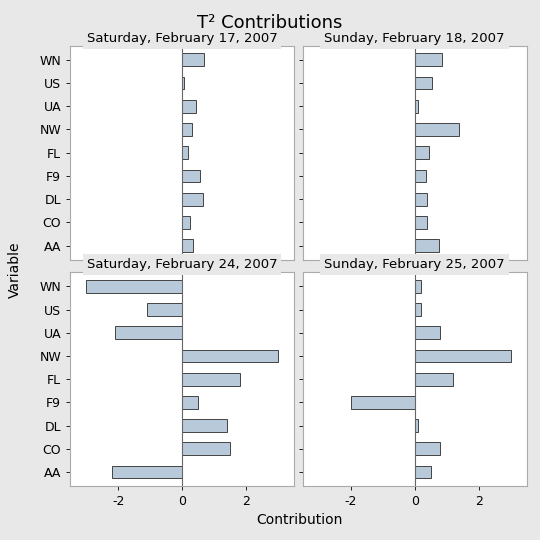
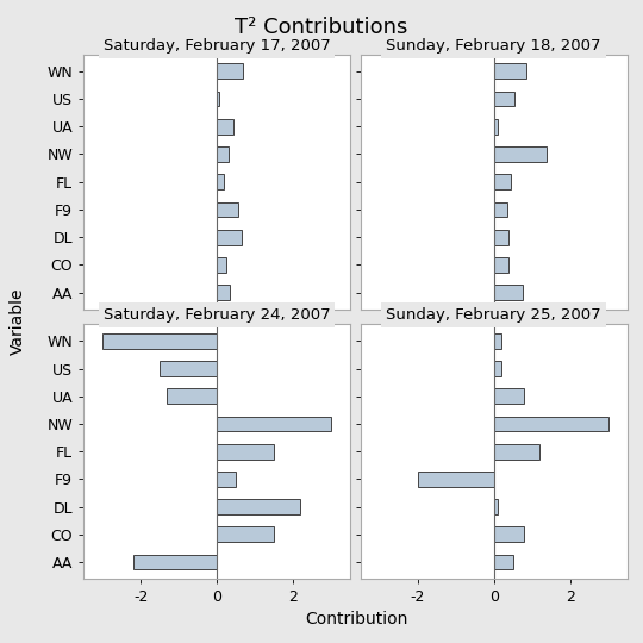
Saturday, February 24, 2007/US: -1.1 -> -1.5
Saturday, February 24, 2007/UA: -2.1 -> -1.3
Saturday, February 24, 2007/FL: 1.8 -> 1.5
Saturday, February 24, 2007/DL: 1.4 -> 2.2
